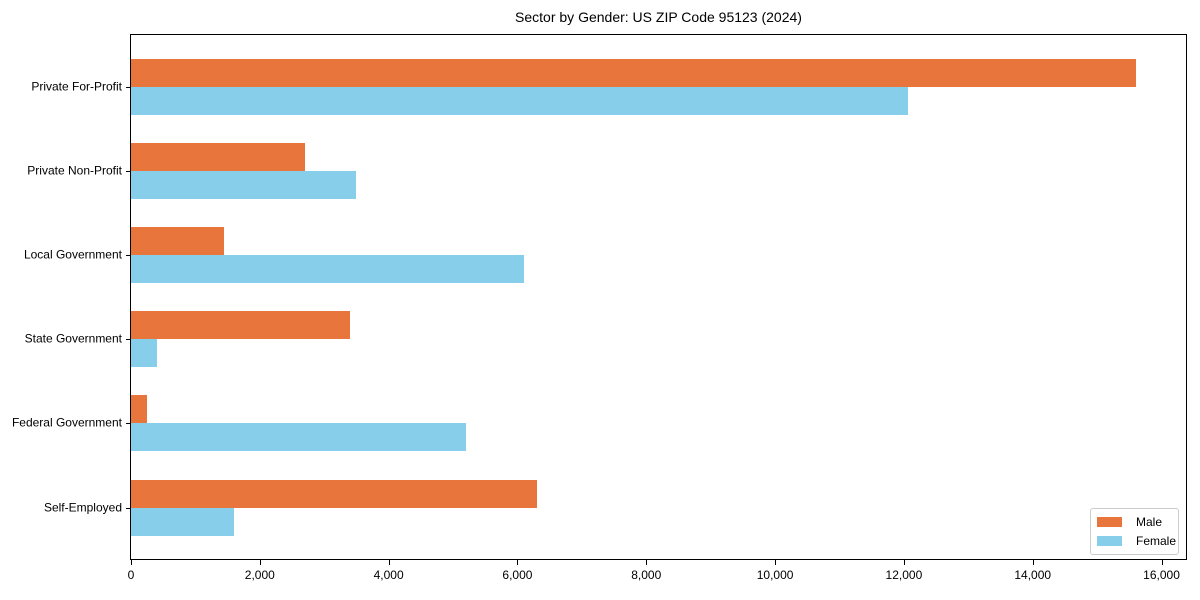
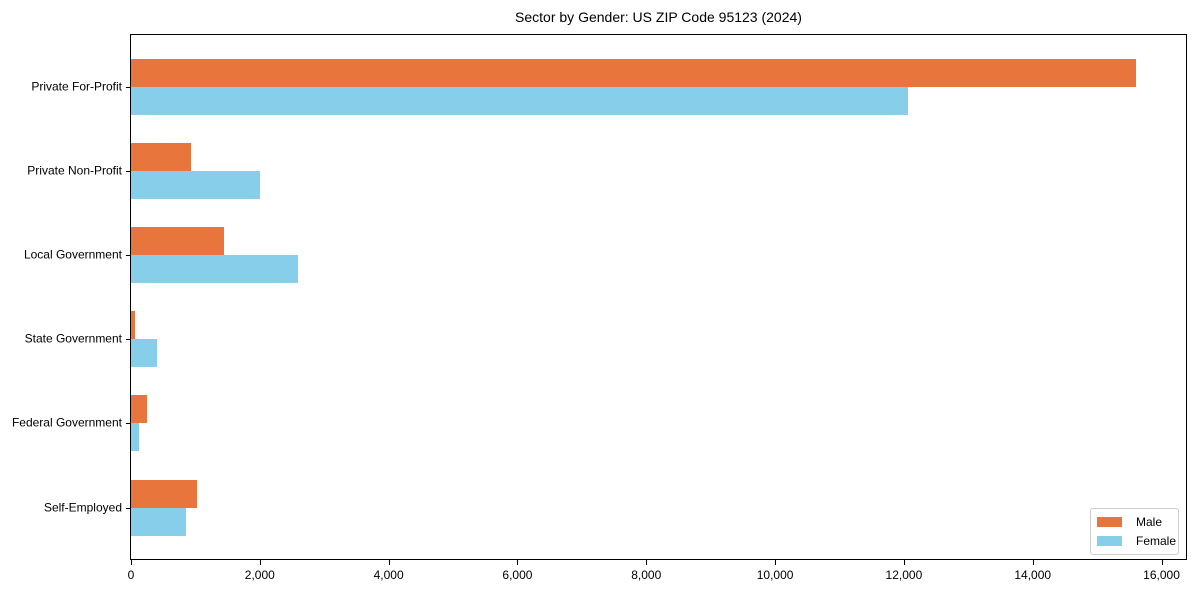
Male/Private Non-Profit: 2700 -> 900
Female/Private Non-Profit: 3500 -> 2000
Female/Local Government: 6100 -> 2600
Male/State Government: 3400 -> 100
Female/Federal Government: 5200 -> 100
Male/Self-Employed: 6300 -> 1000
Female/Self-Employed: 1600 -> 800
